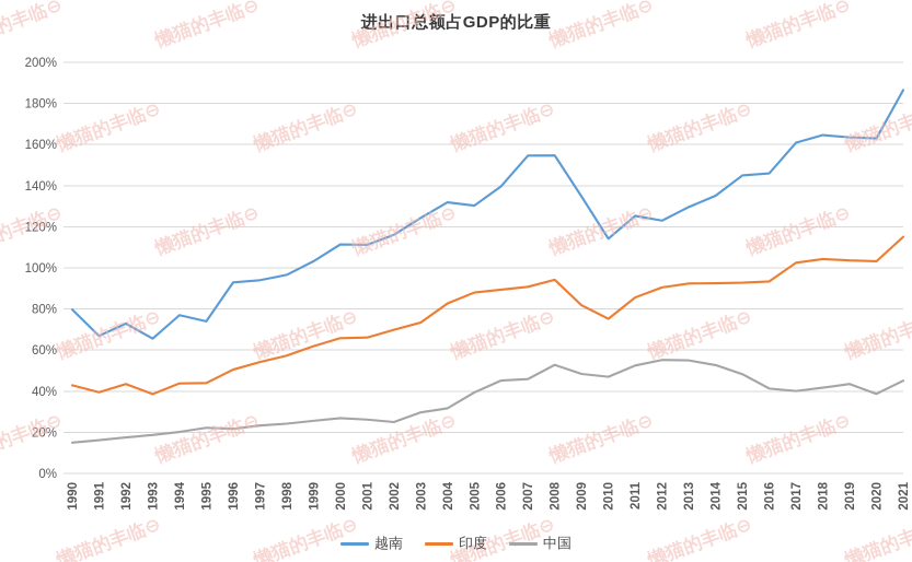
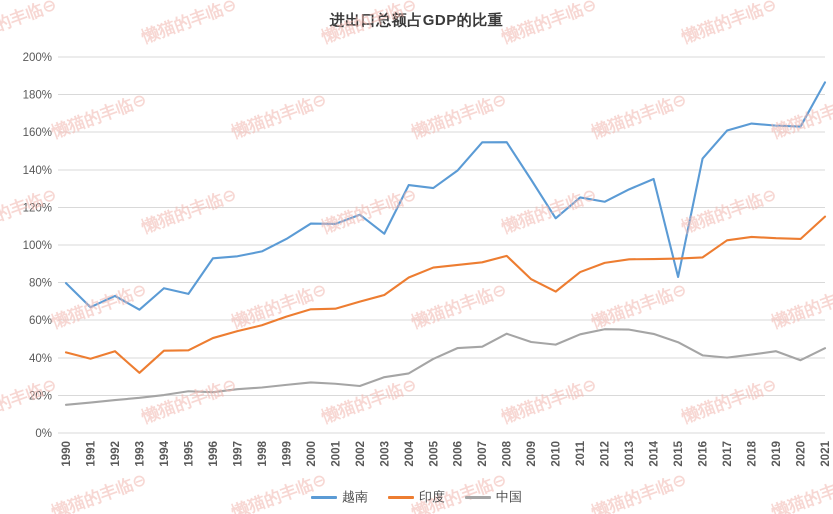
印度/1993: 39% -> 32%
越南/2003: 124% -> 106%
越南/2015: 145% -> 83%
